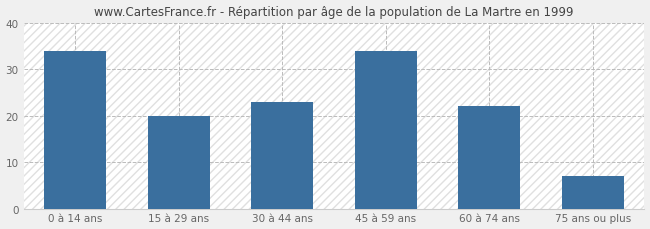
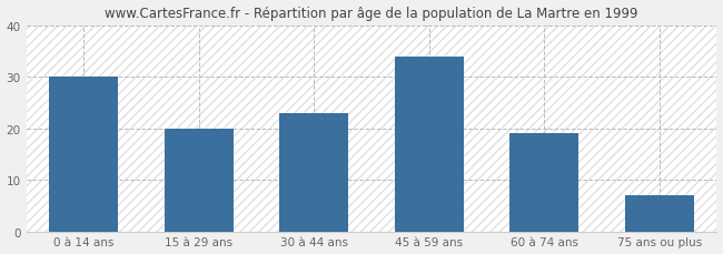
0 à 14 ans: 34 -> 30
60 à 74 ans: 22 -> 19
